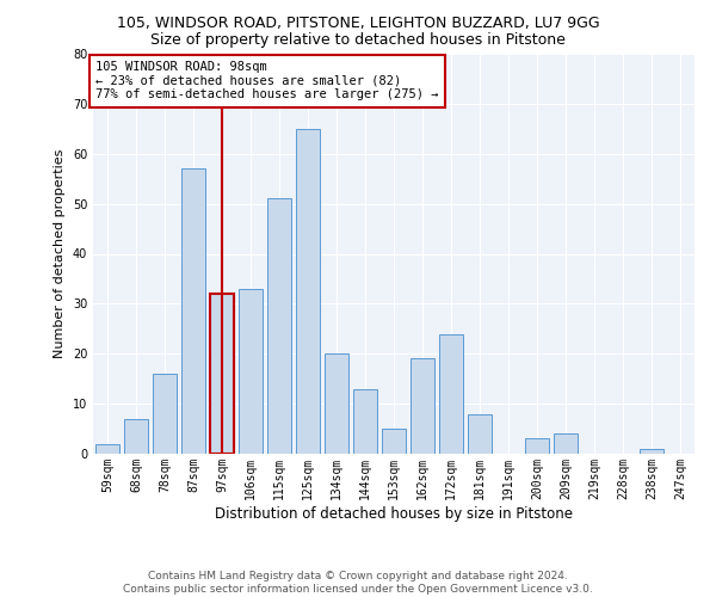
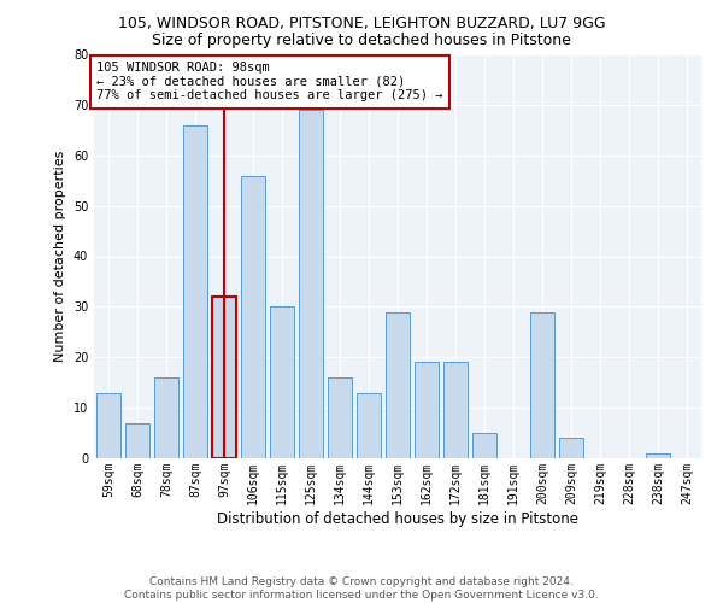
59sqm: 2 -> 13
87sqm: 57 -> 66
106sqm: 33 -> 56
115sqm: 51 -> 30
125sqm: 65 -> 69
134sqm: 20 -> 16
153sqm: 5 -> 29
172sqm: 24 -> 19
181sqm: 8 -> 5
200sqm: 3 -> 29
